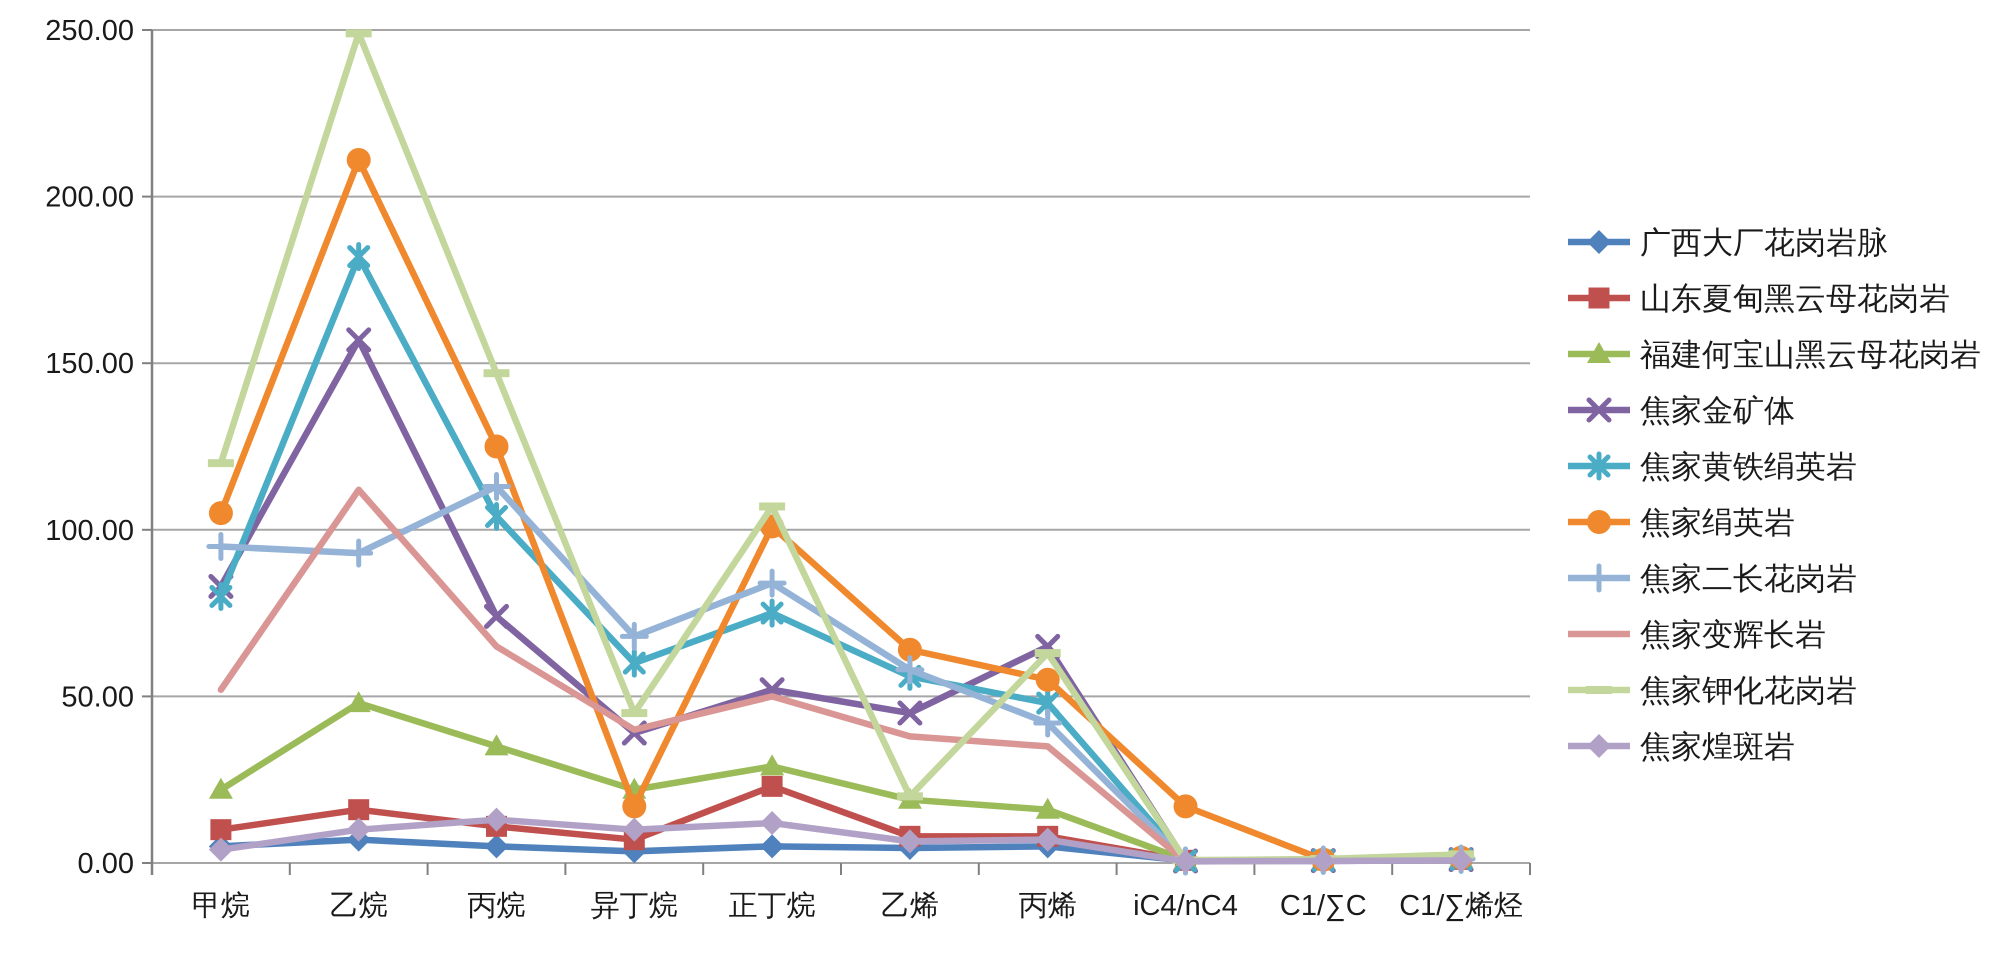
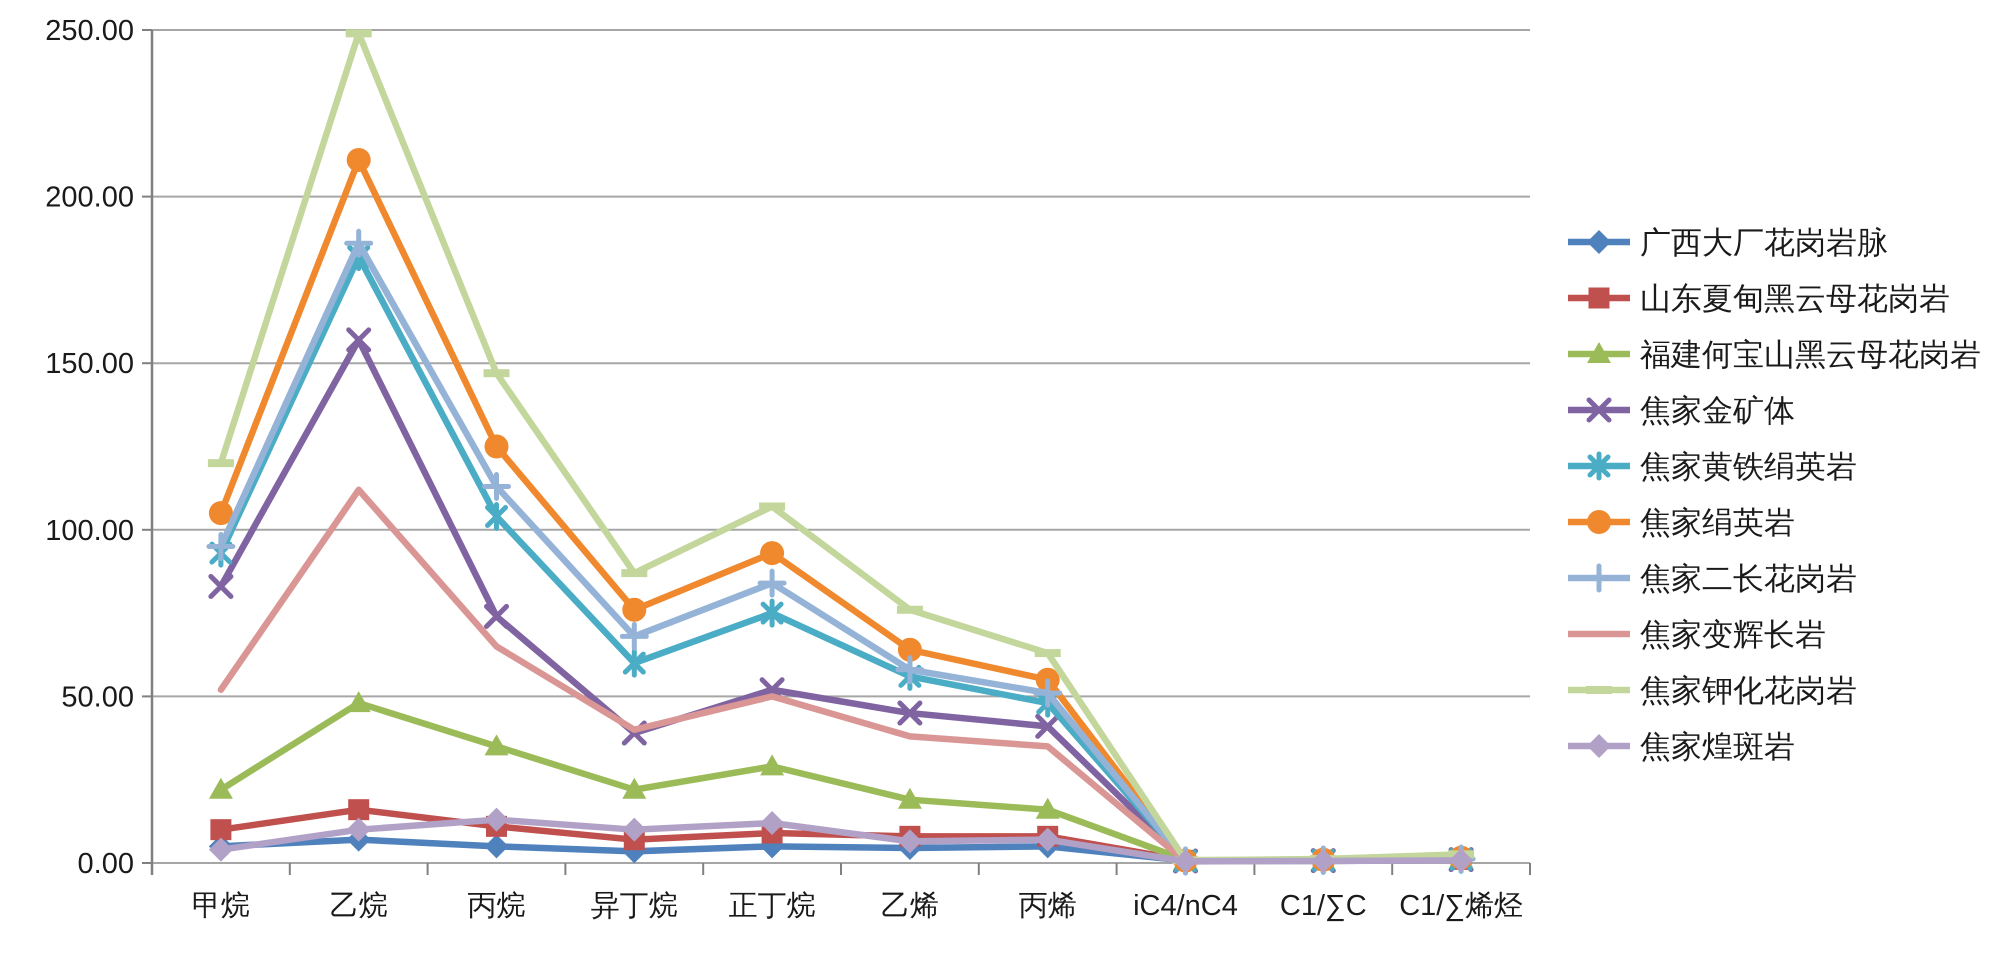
焦家黄铁绢英岩/甲烷: 80 -> 93
焦家二长花岗岩/乙烷: 93 -> 186
焦家绢英岩/异丁烷: 17 -> 76
焦家钾化花岗岩/异丁烷: 45 -> 87
山东夏甸黑云母花岗岩/正丁烷: 23 -> 9
焦家绢英岩/正丁烷: 101 -> 93
焦家钾化花岗岩/乙烯: 20 -> 76
焦家金矿体/丙烯: 65 -> 41
焦家二长花岗岩/丙烯: 42 -> 51
焦家绢英岩/iC4/nC4: 17 -> 1
